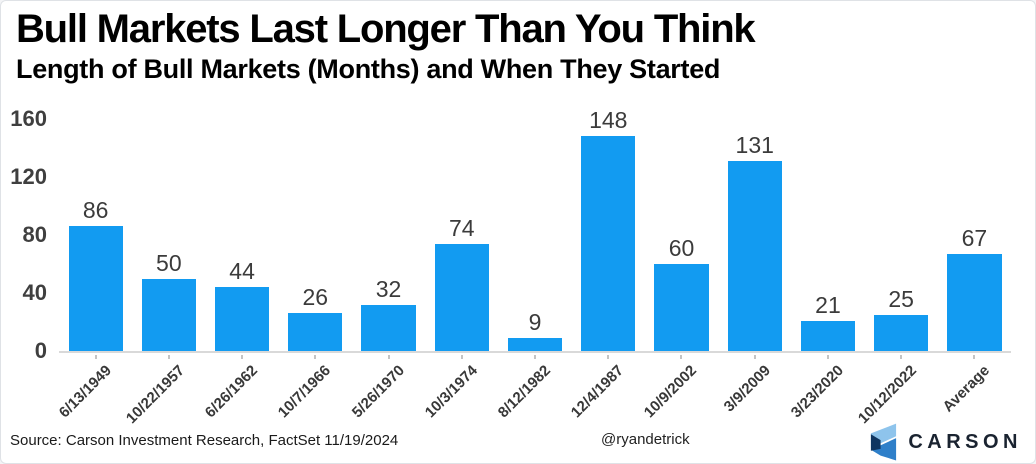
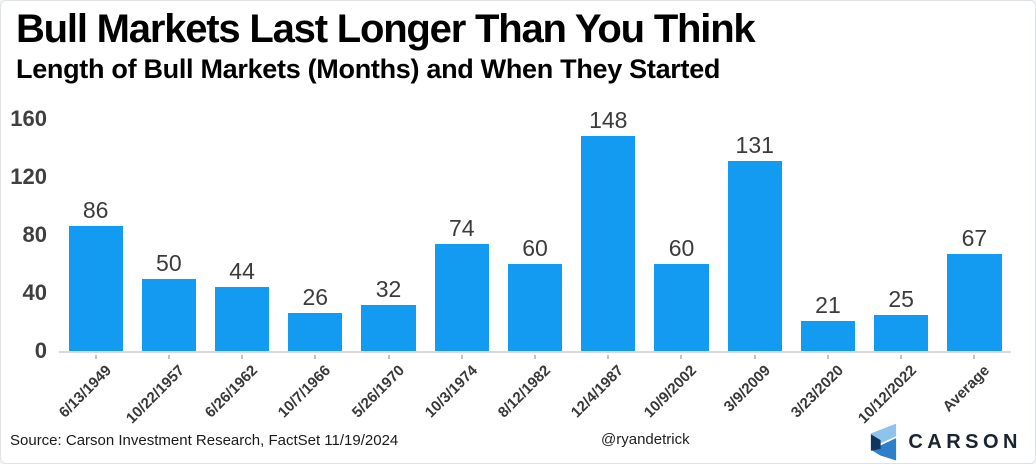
8/12/1982: 9 -> 60
